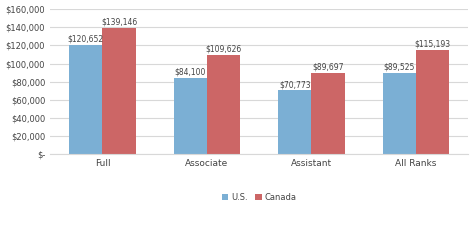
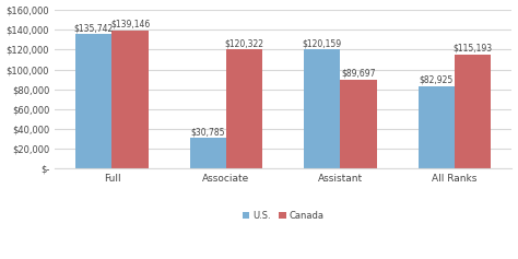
U.S./Full: $120,652 -> $135,742
U.S./Associate: $84,100 -> $30,785
Canada/Associate: $109,626 -> $120,322
U.S./Assistant: $70,773 -> $120,159
U.S./All Ranks: $89,525 -> $82,925
